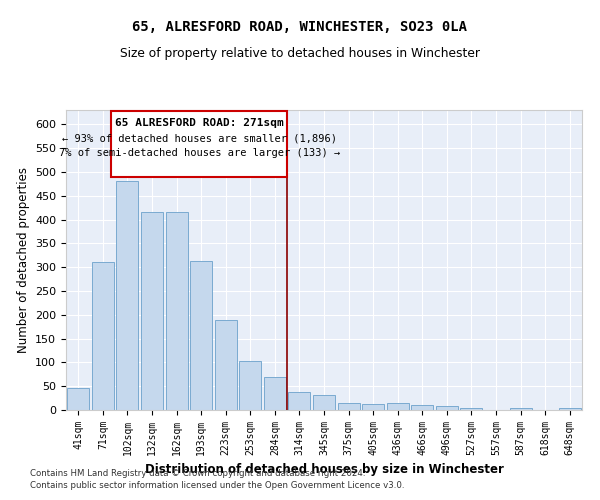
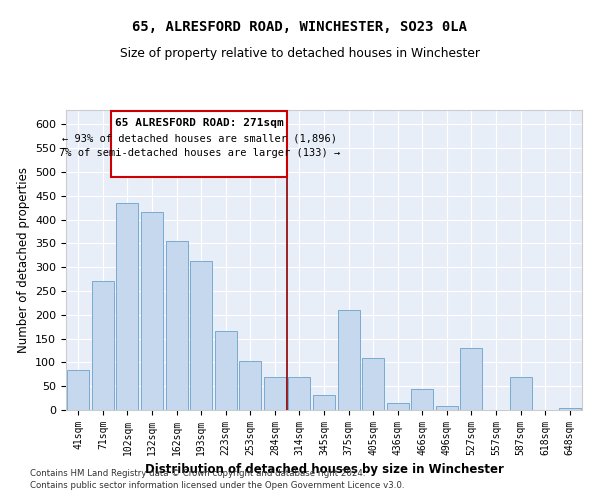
41sqm: 46 -> 85
71sqm: 311 -> 270
102sqm: 480 -> 435
162sqm: 415 -> 355
223sqm: 190 -> 165
314sqm: 38 -> 70
375sqm: 14 -> 210
405sqm: 13 -> 110
466sqm: 10 -> 45
527sqm: 5 -> 130
587sqm: 5 -> 70
